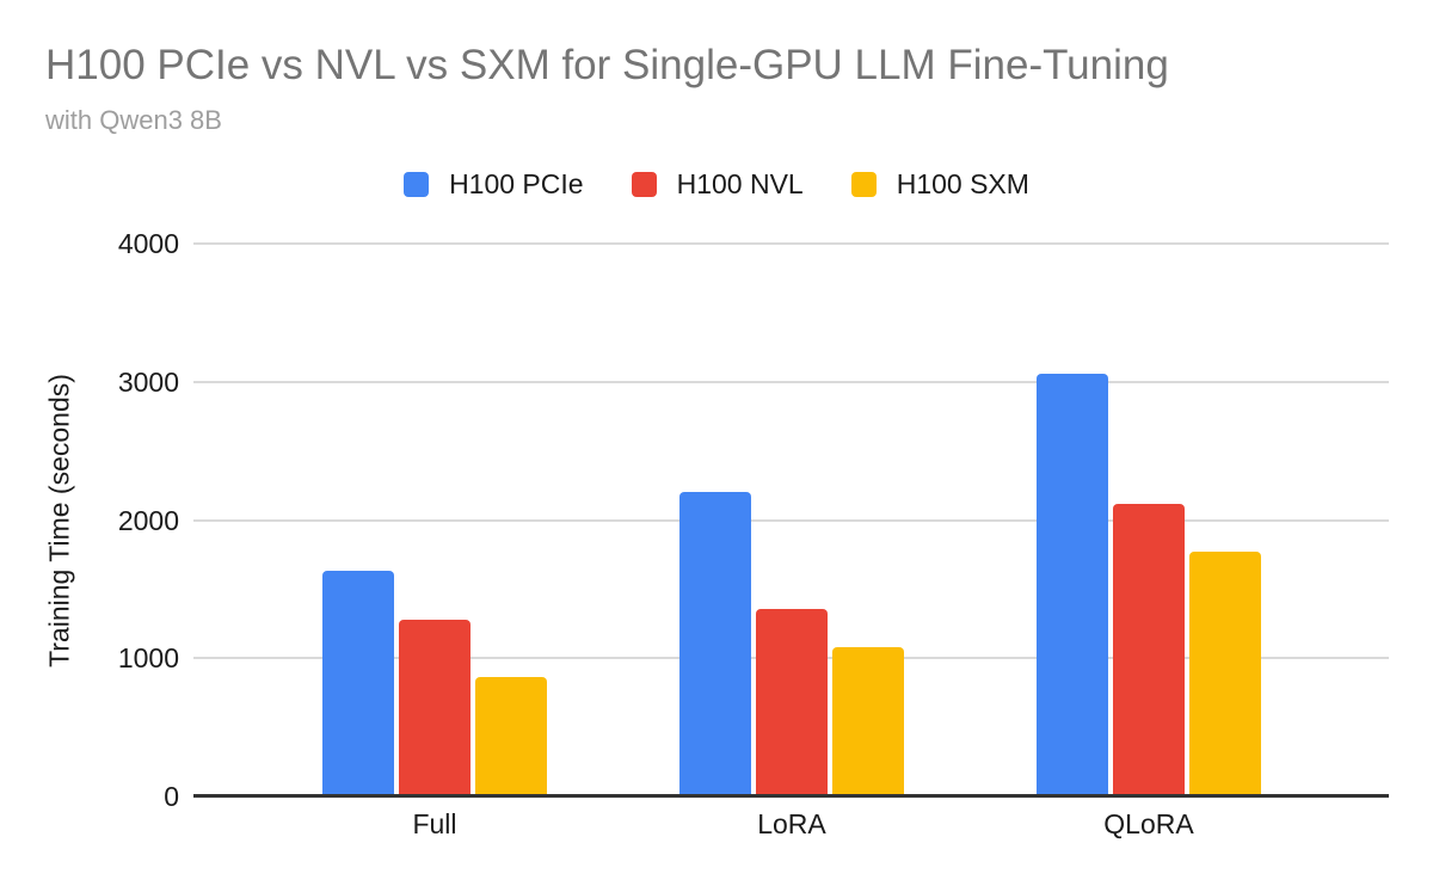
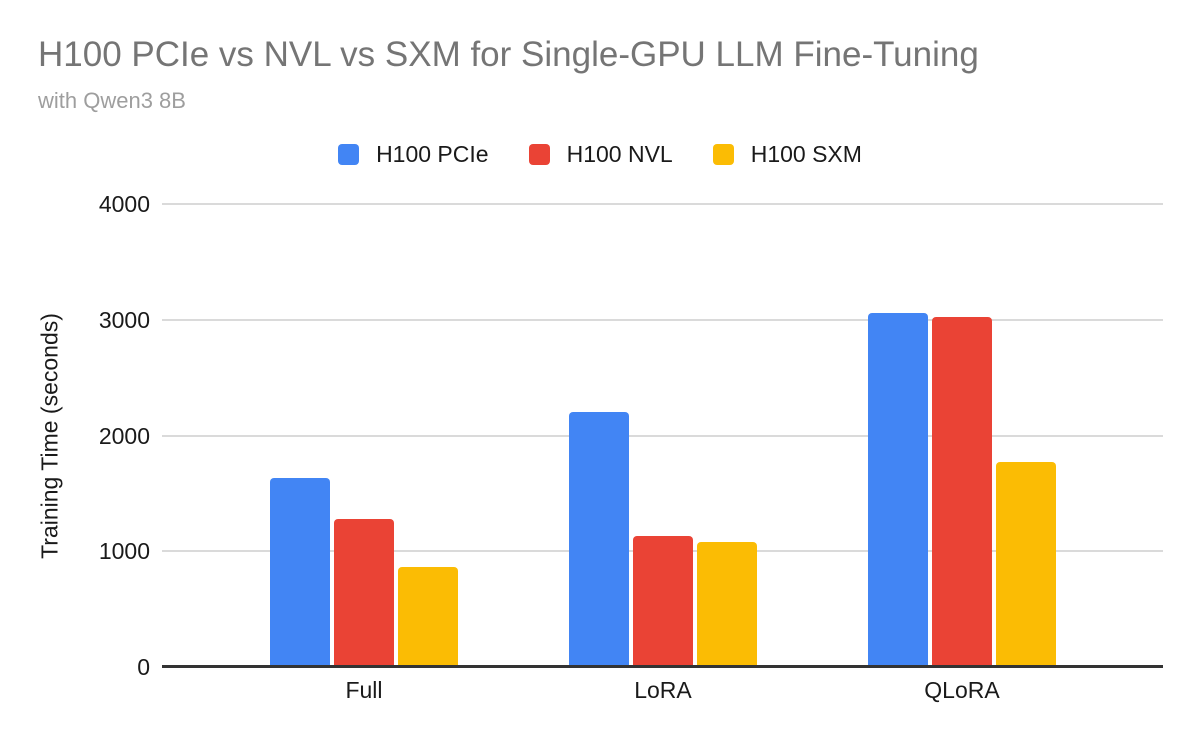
H100 NVL/LoRA: 1360 -> 1130
H100 NVL/QLoRA: 2120 -> 3020
